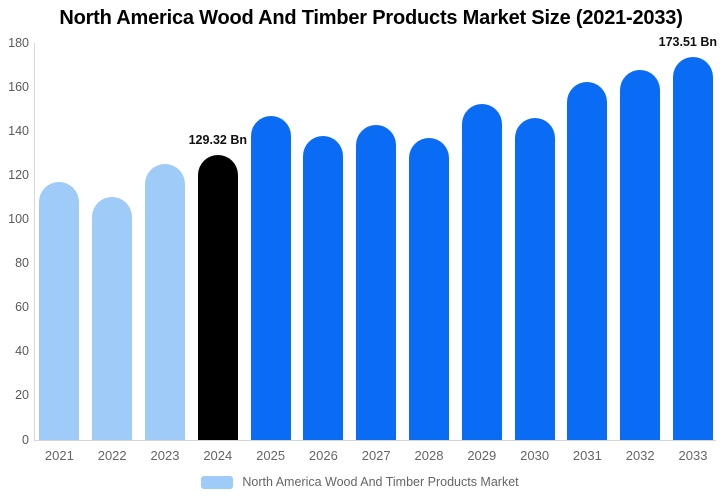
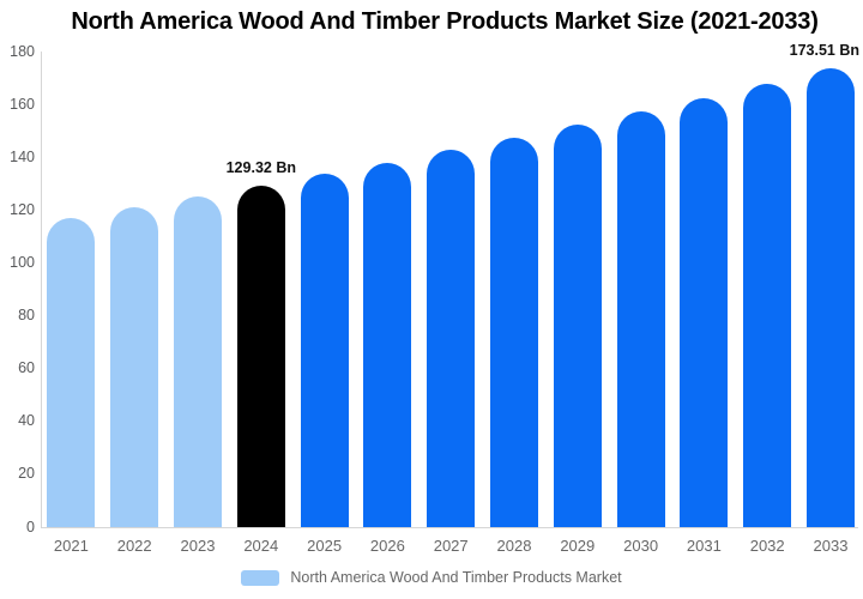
2022: 110 -> 121
2025: 147 -> 134
2028: 137 -> 147
2030: 146 -> 157
